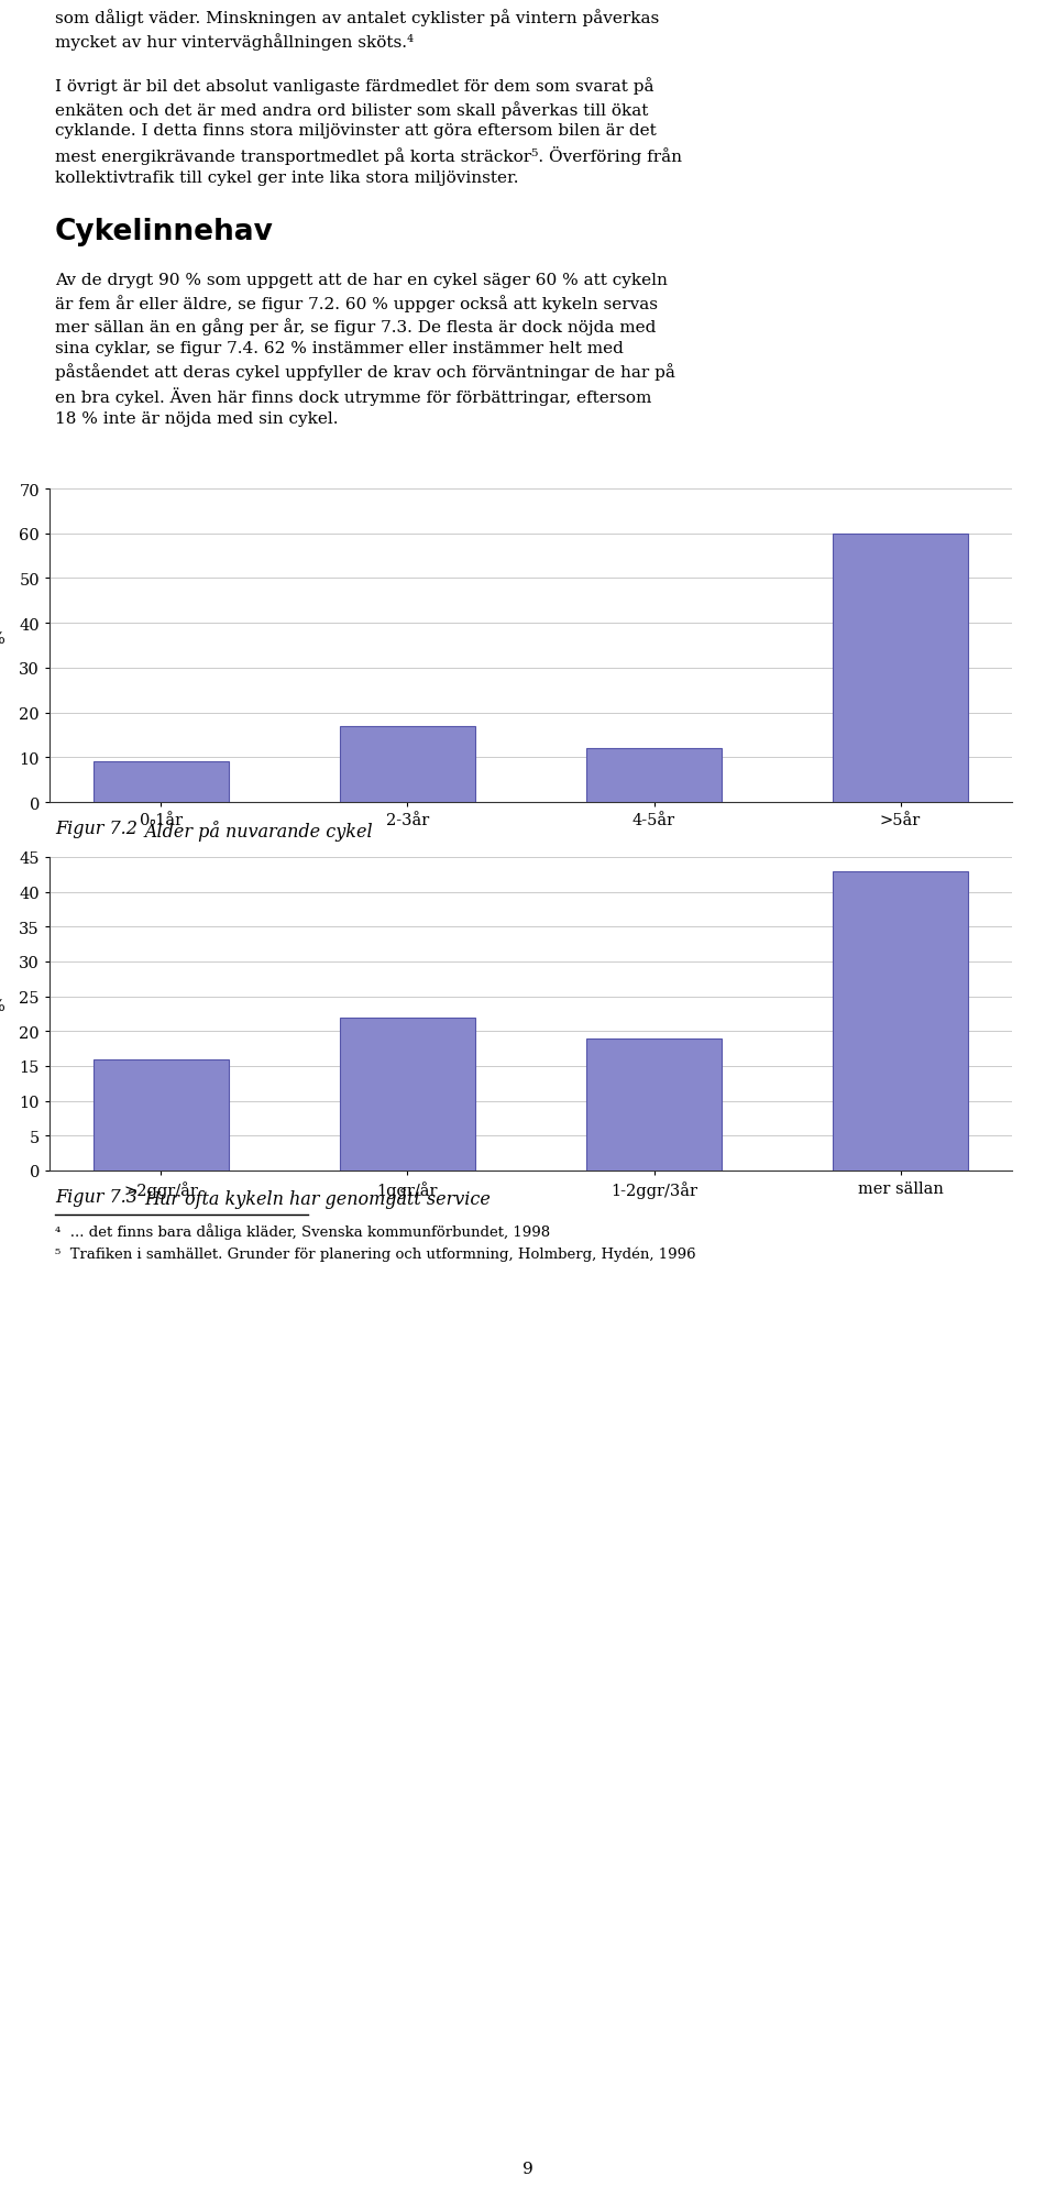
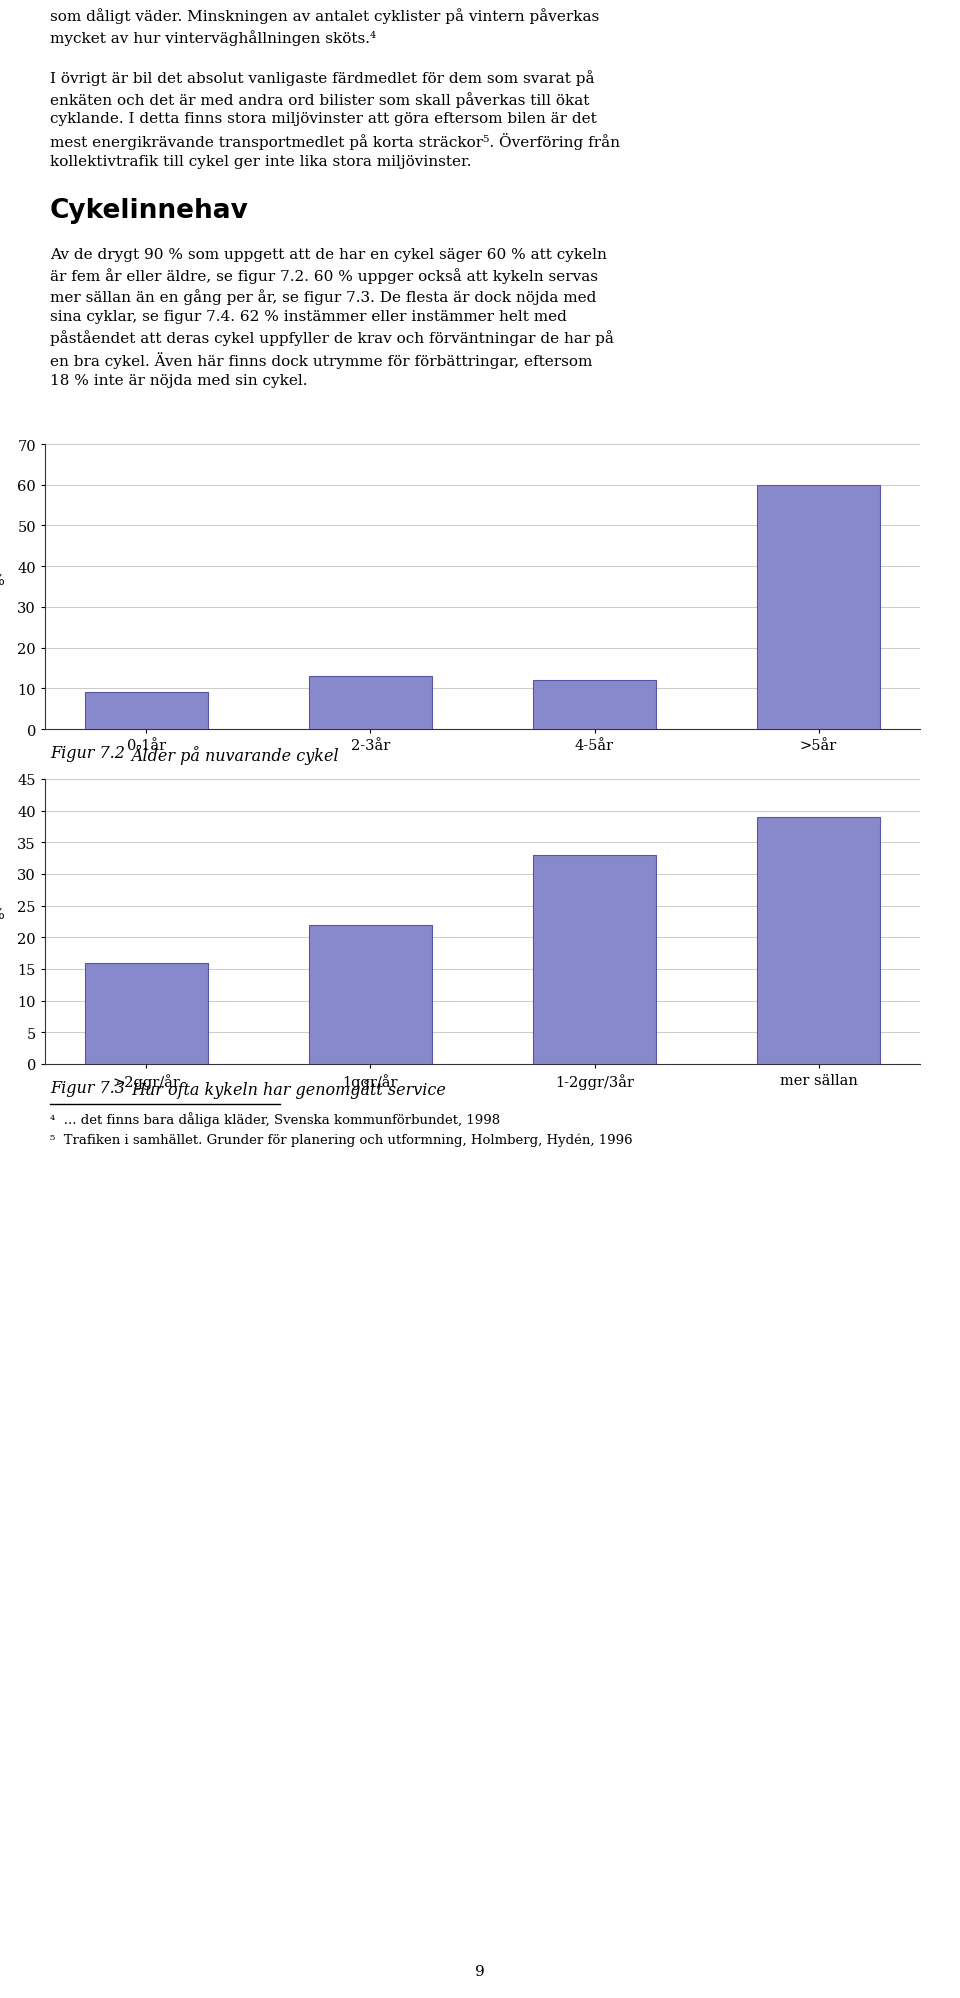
2-3år: 17 -> 13
1-2ggr/3år: 19 -> 33
mer sällan: 43 -> 39
